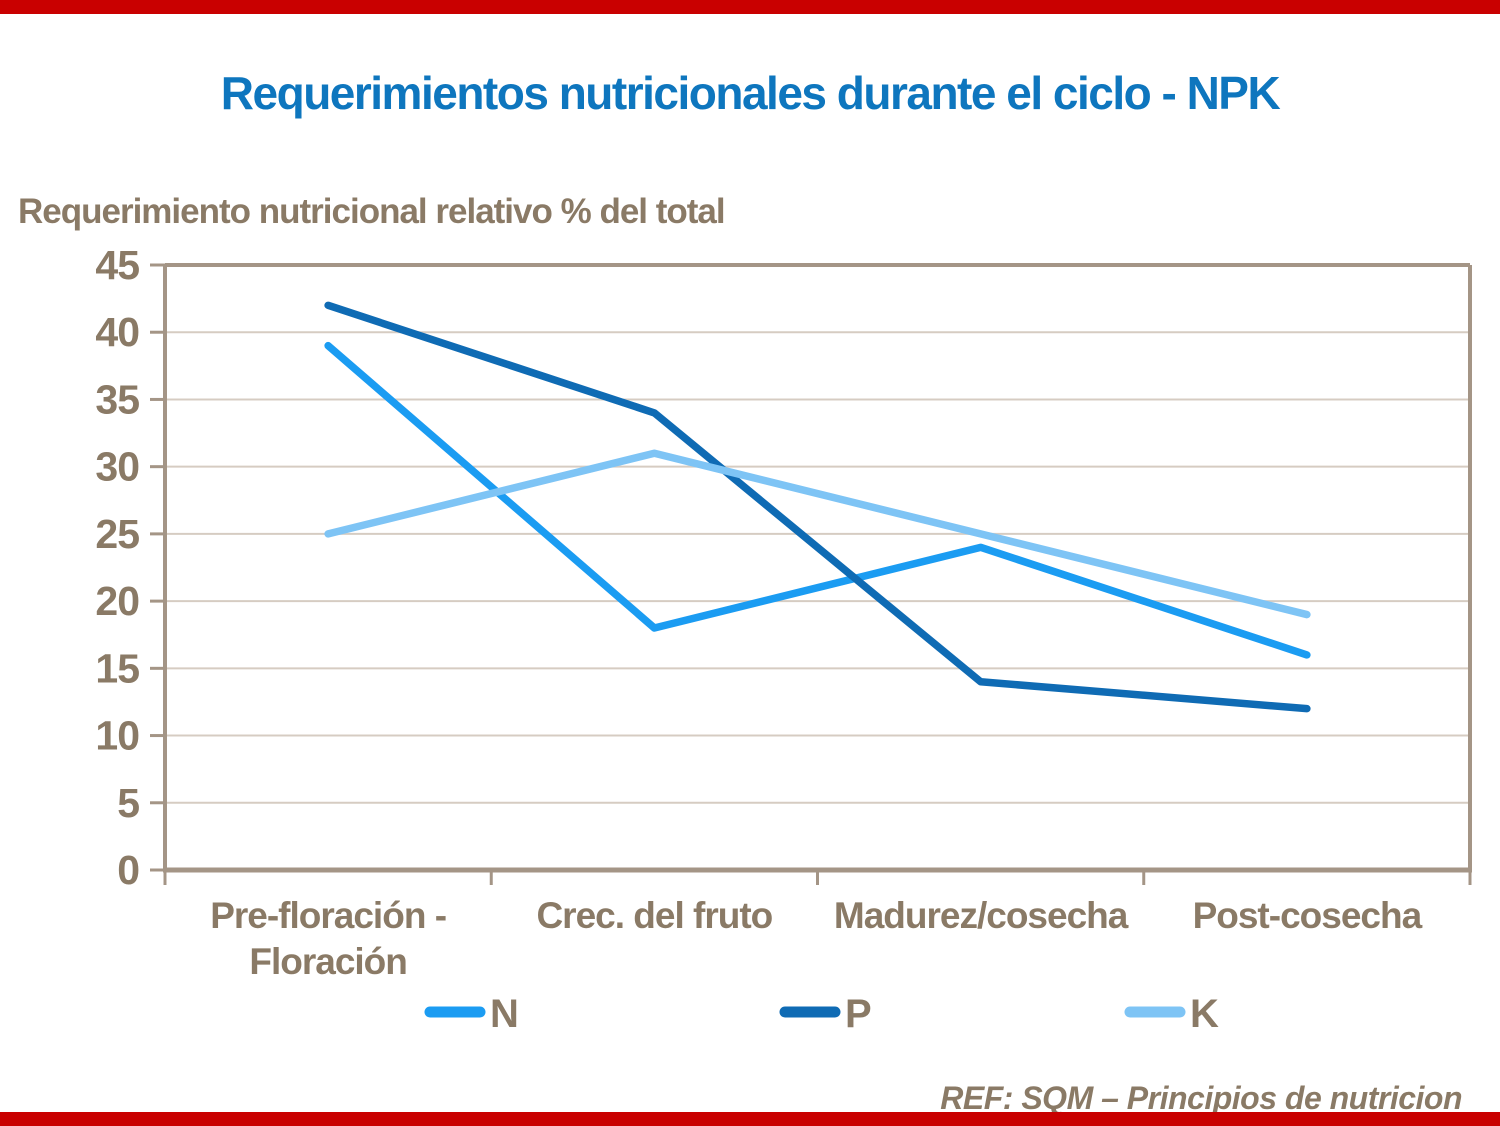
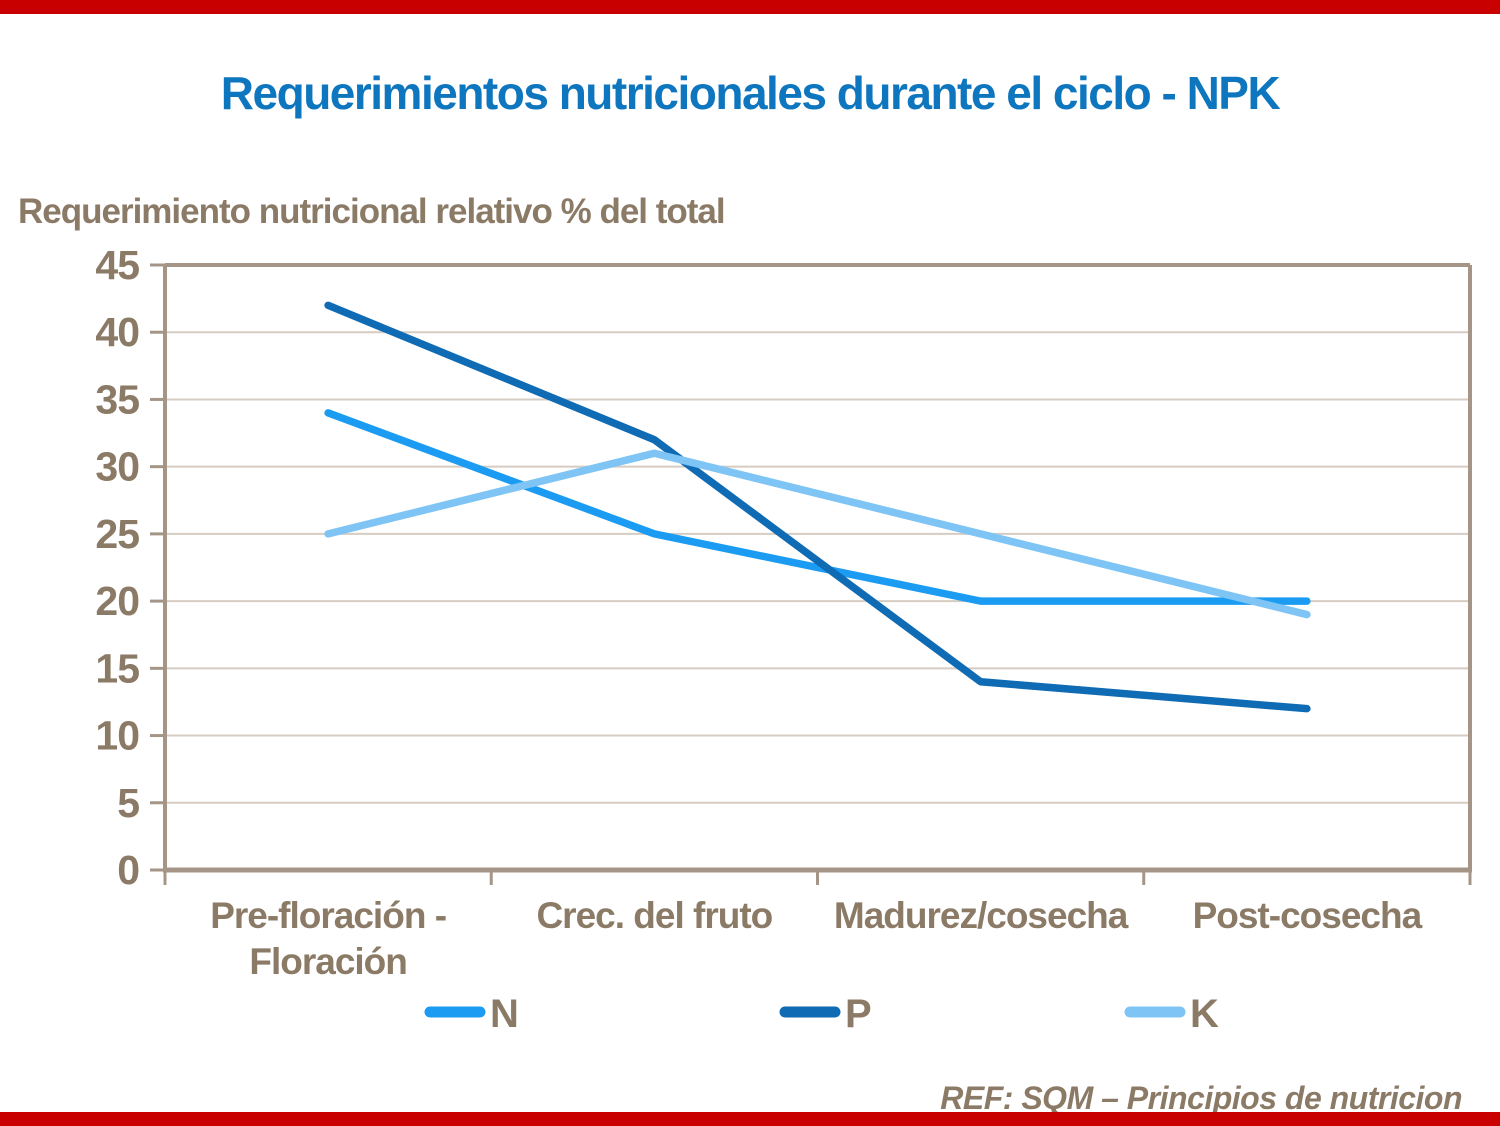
N/Pre-floración - Floración: 39 -> 34
N/Crec. del fruto: 18 -> 25
P/Crec. del fruto: 34 -> 32
N/Madurez/cosecha: 24 -> 20
N/Post-cosecha: 16 -> 20
